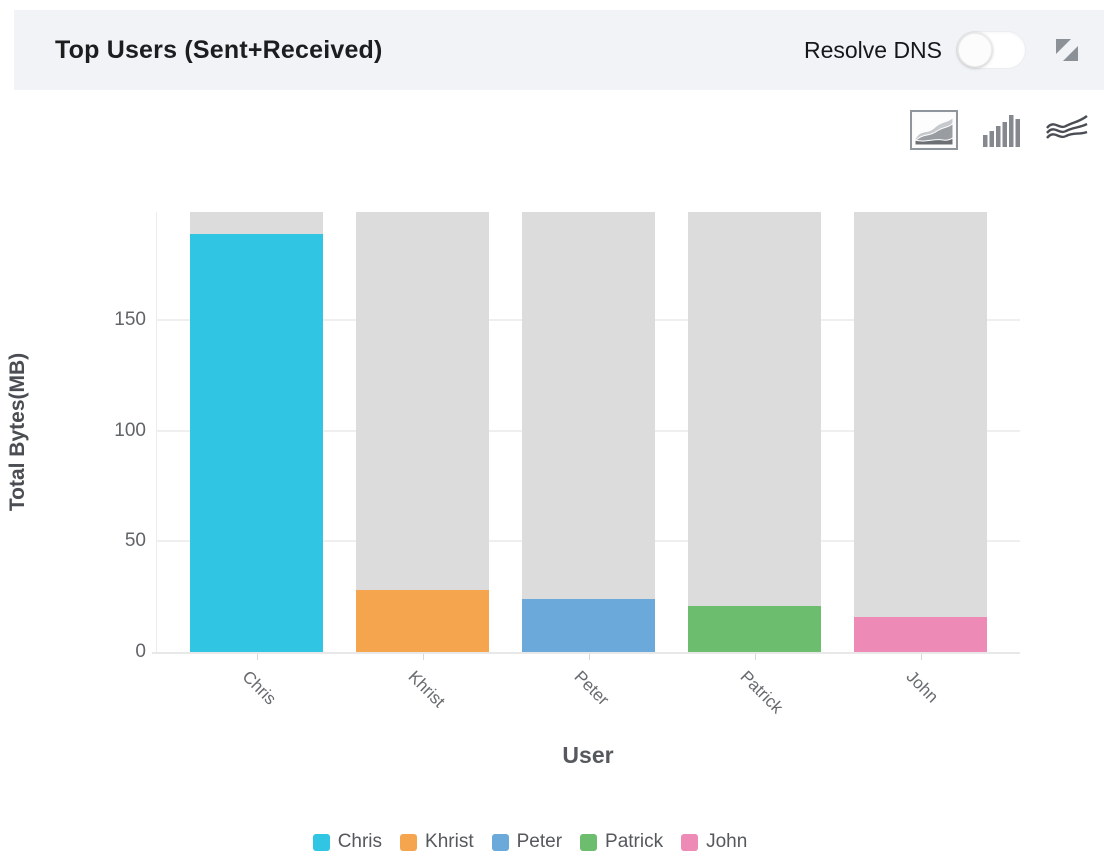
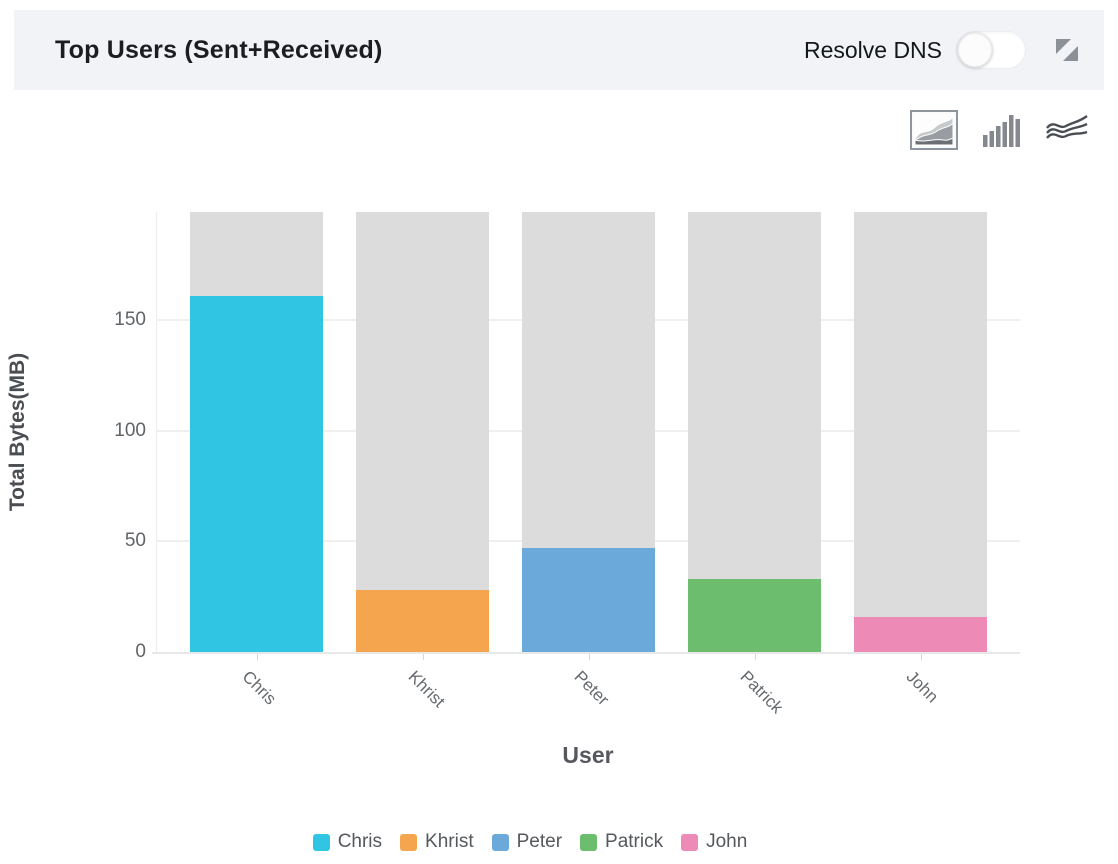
Chris: 189 -> 161
Peter: 24 -> 47
Patrick: 21 -> 33
